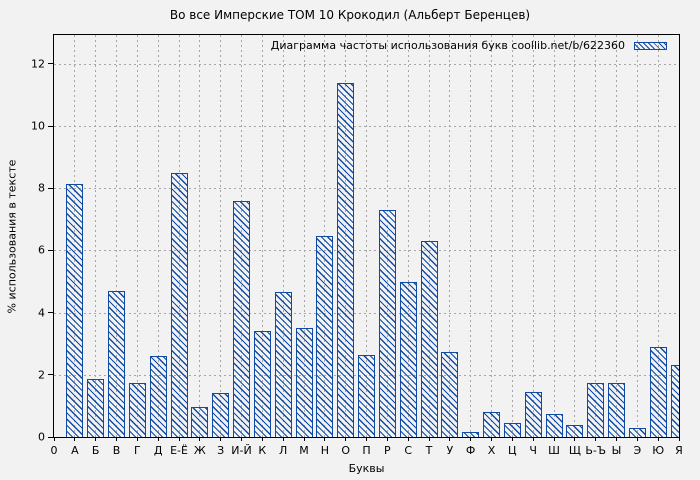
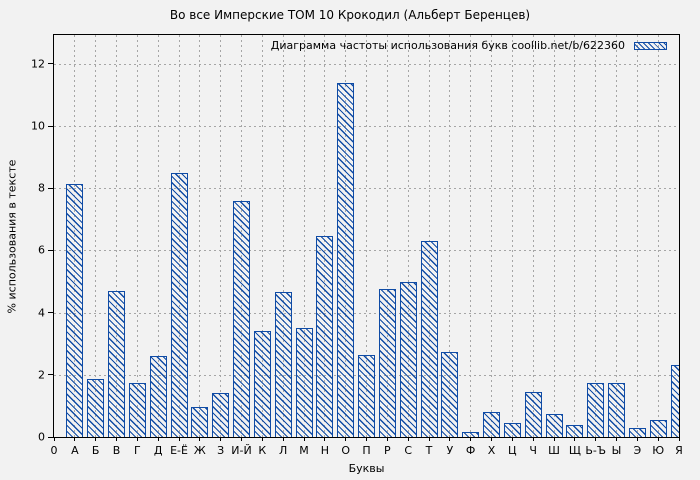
Р: 7.3 -> 4.8
Ю: 2.9 -> 0.6
